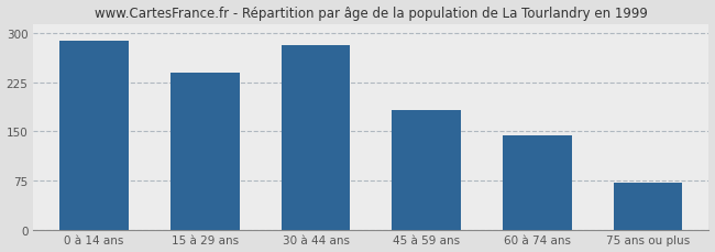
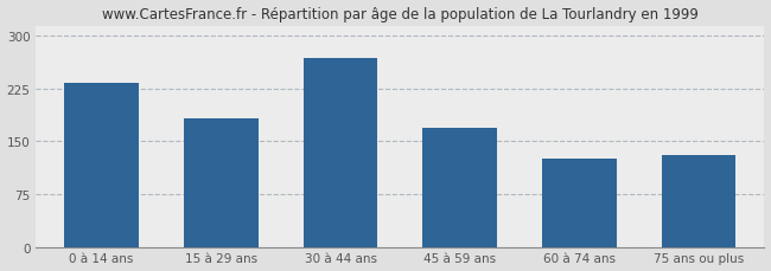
0 à 14 ans: 289 -> 234
15 à 29 ans: 240 -> 182
30 à 44 ans: 283 -> 268
45 à 59 ans: 182 -> 170
60 à 74 ans: 144 -> 126
75 ans ou plus: 72 -> 130
